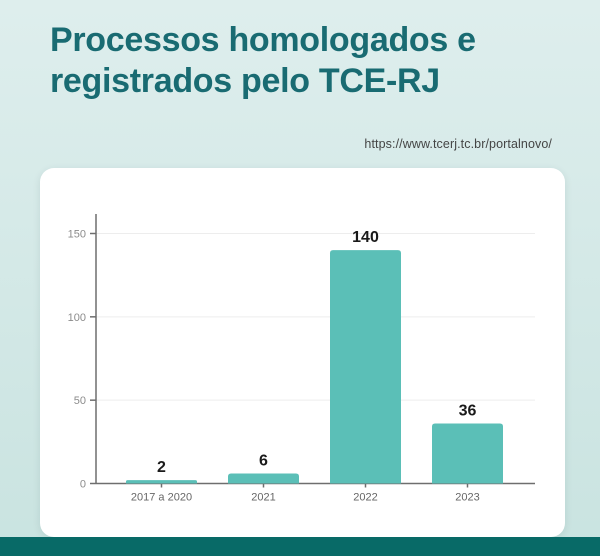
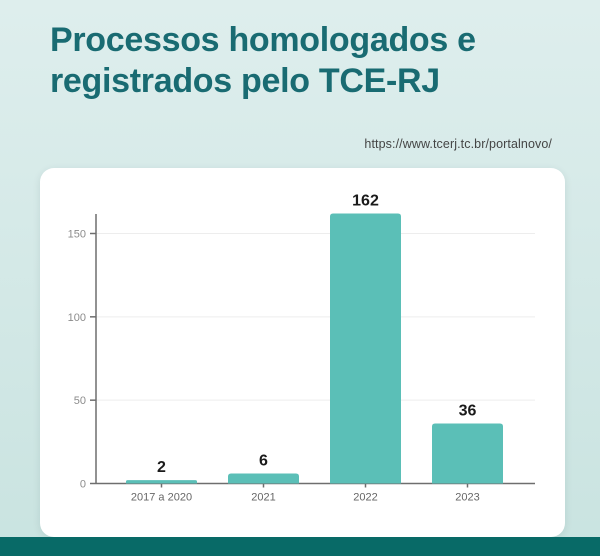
2022: 140 -> 162
